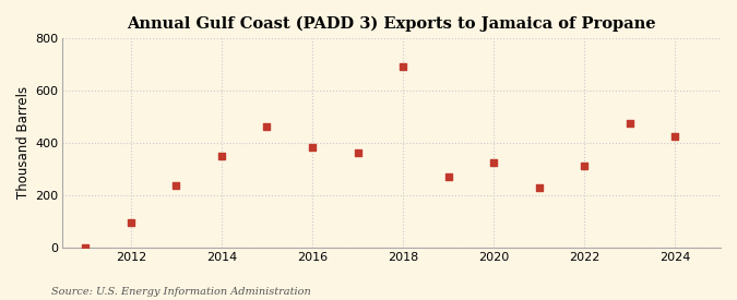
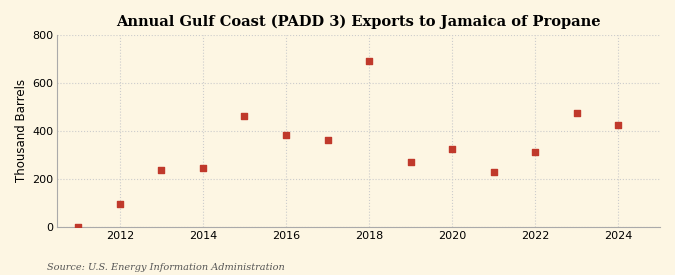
2014: 350 -> 245
